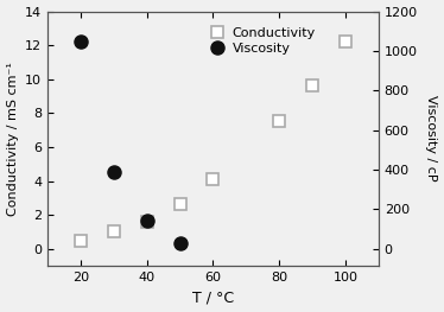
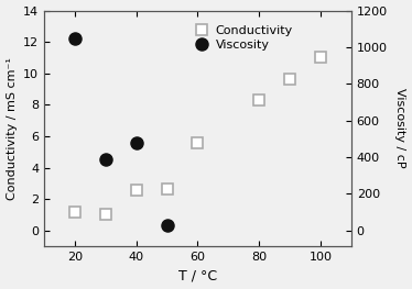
Conductivity/20: 0.5 -> 1.2
Conductivity/40: 1.6 -> 2.6
Viscosity/40: 140 -> 480
Conductivity/60: 4.1 -> 5.6
Conductivity/80: 7.5 -> 8.3
Conductivity/100: 12.2 -> 11.0
